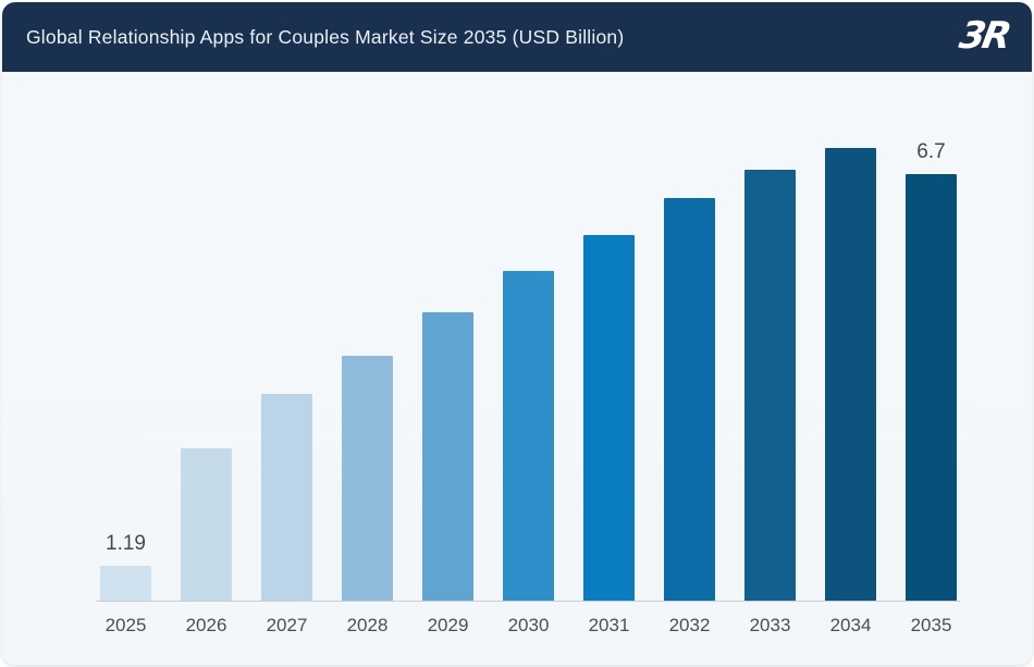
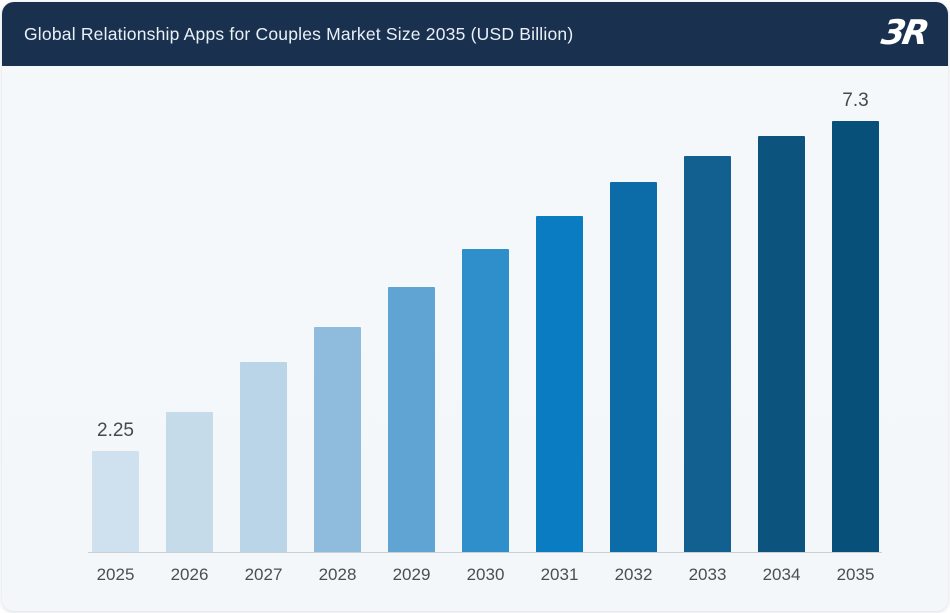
2025: 1.19 -> 2.25
2035: 6.7 -> 7.3
